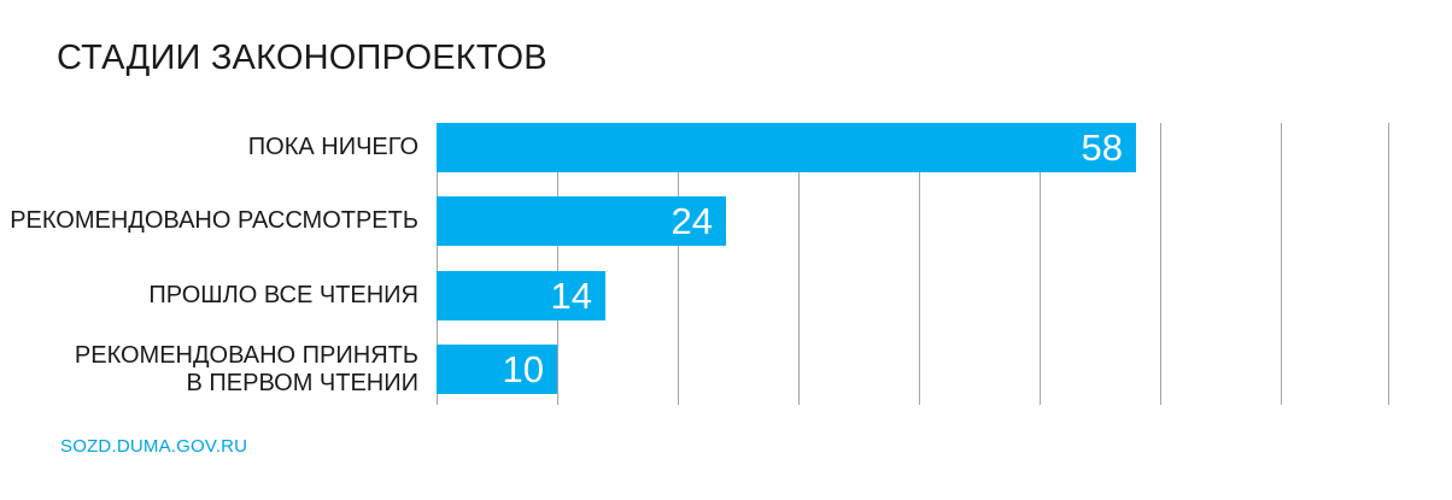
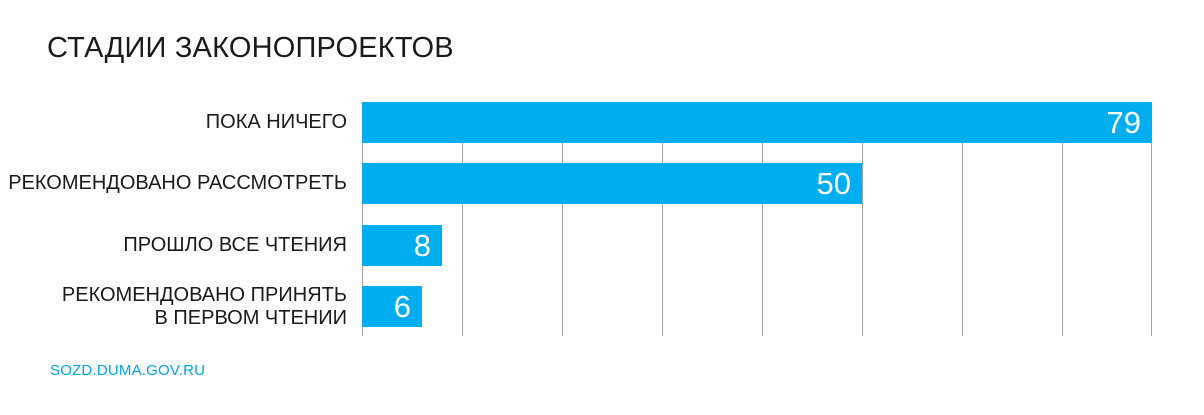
ПОКА НИЧЕГО: 58 -> 79
РЕКОМЕНДОВАНО РАССМОТРЕТЬ: 24 -> 50
ПРОШЛО ВСЕ ЧТЕНИЯ: 14 -> 8
РЕКОМЕНДОВАНО ПРИНЯТЬ В ПЕРВОМ ЧТЕНИИ: 10 -> 6
